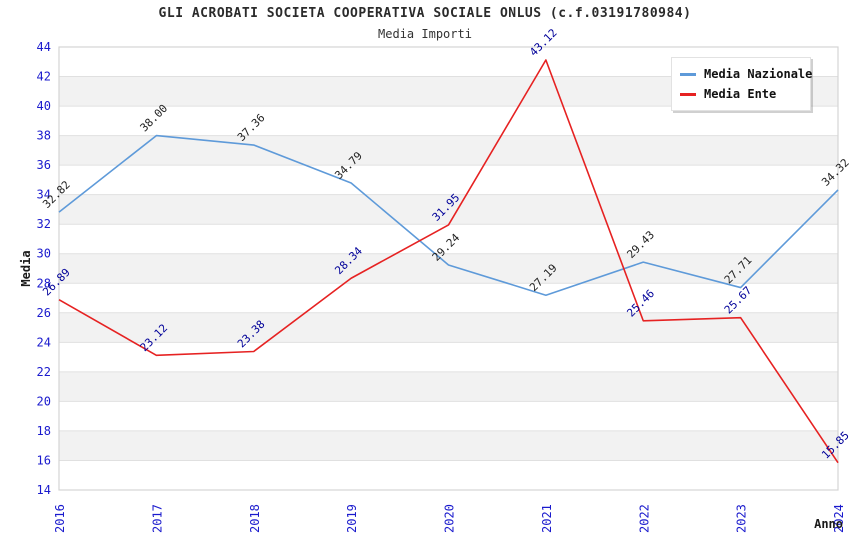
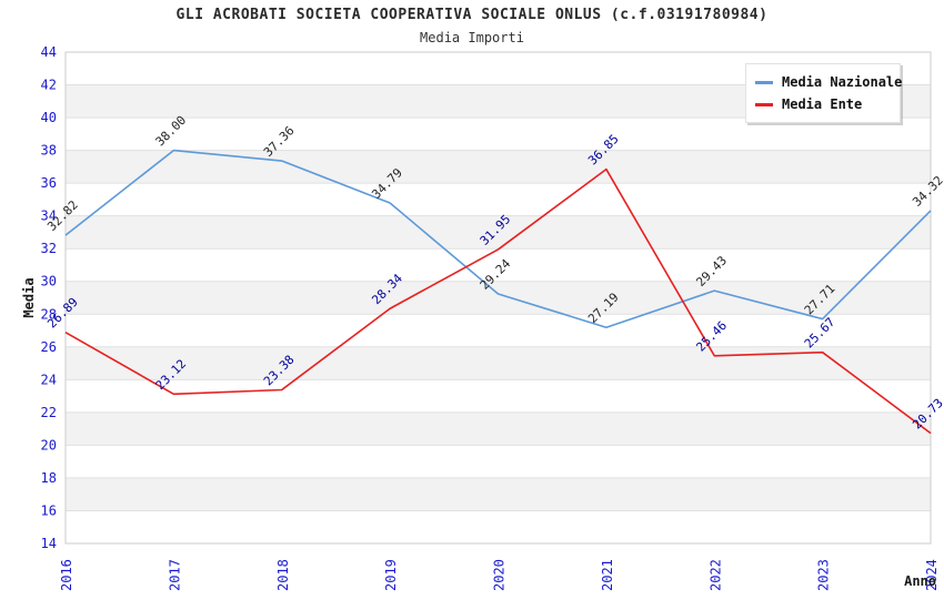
Media Ente/2021: 43.12 -> 36.85
Media Ente/2024: 15.85 -> 20.73
